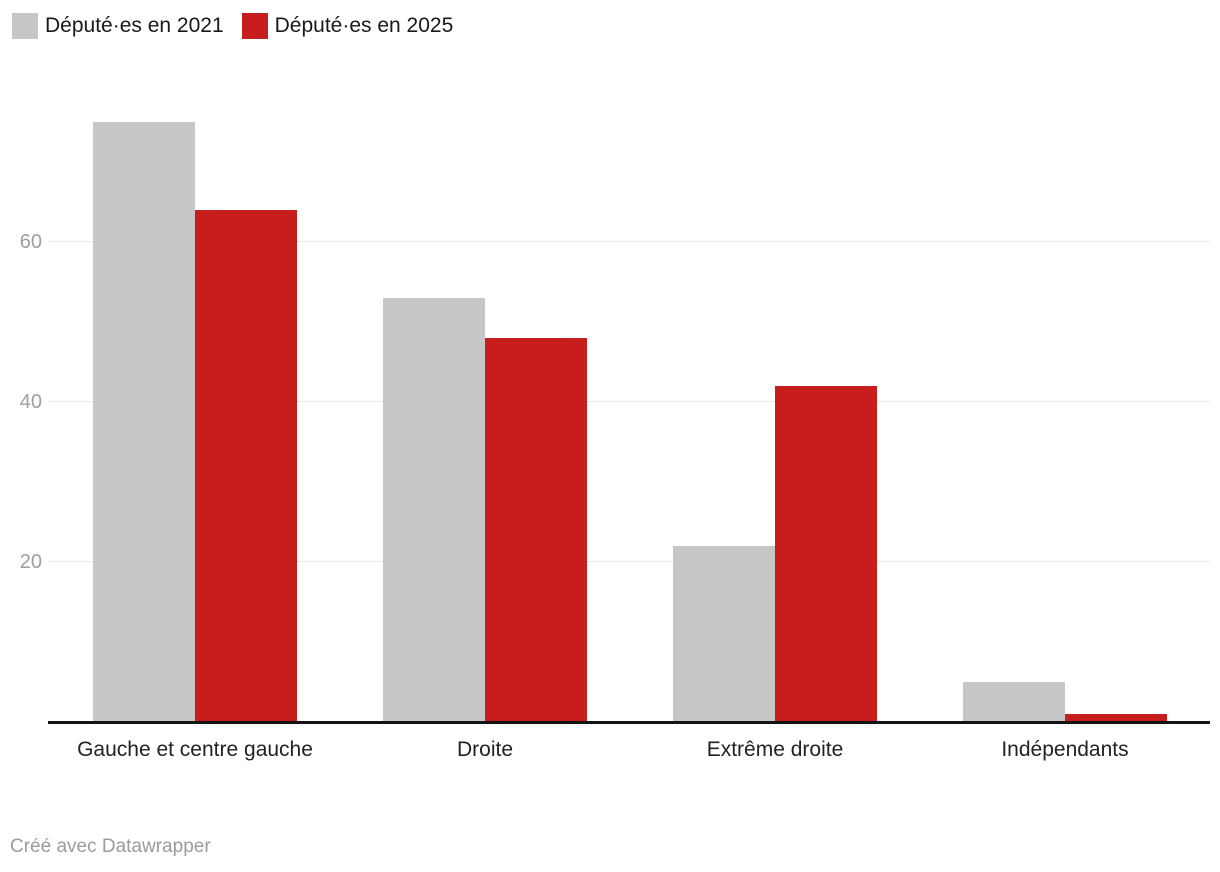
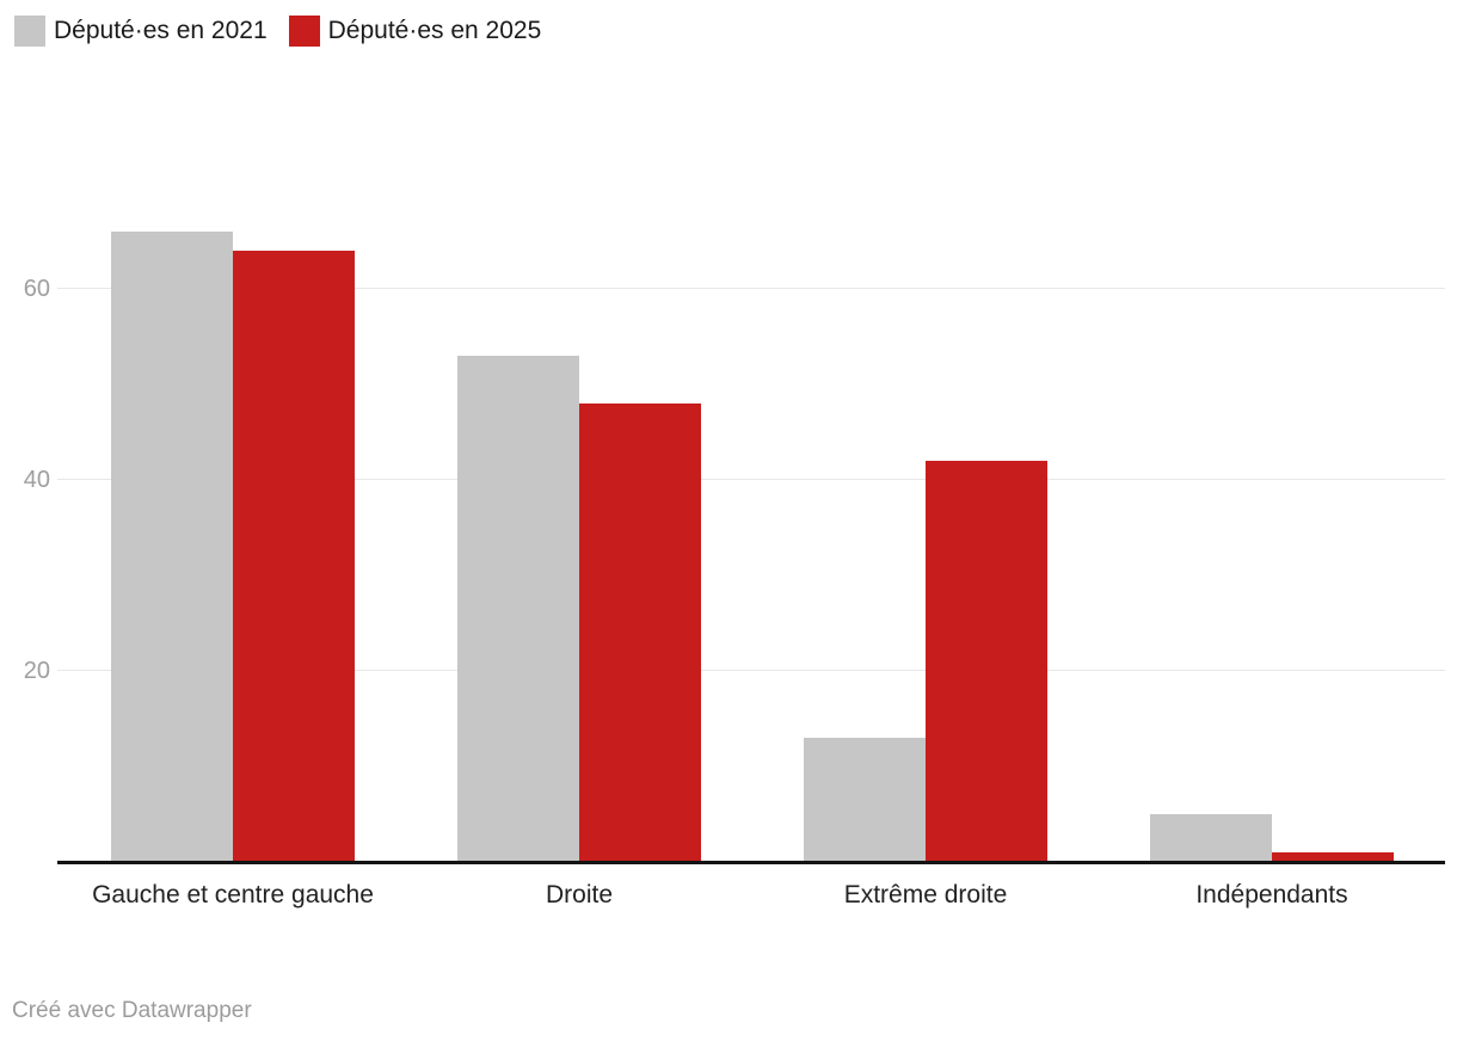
Député·es en 2021/Gauche et centre gauche: 75 -> 66
Député·es en 2021/Extrême droite: 22 -> 13
